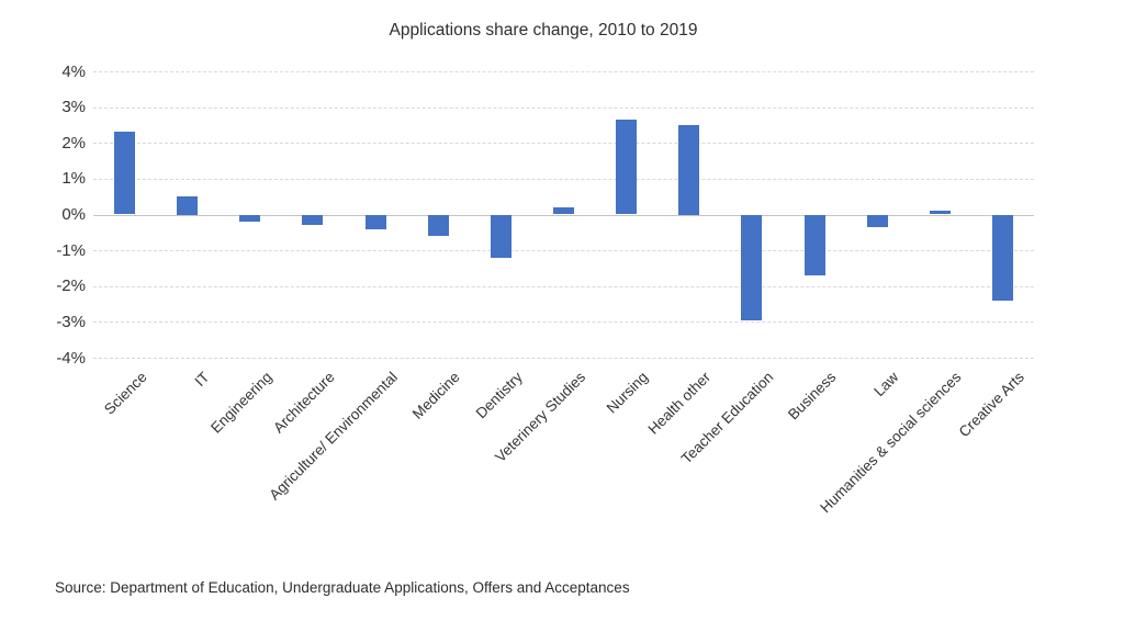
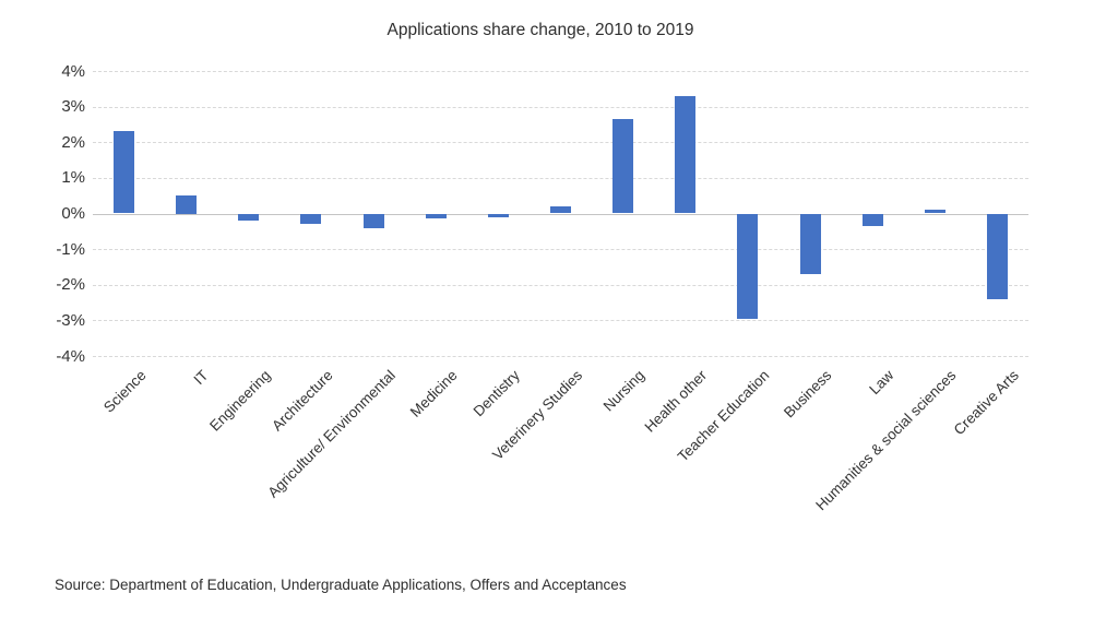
Medicine: -0.6% -> -0.1%
Dentistry: -1.2% -> -0.1%
Health other: 2.5% -> 3.3%
